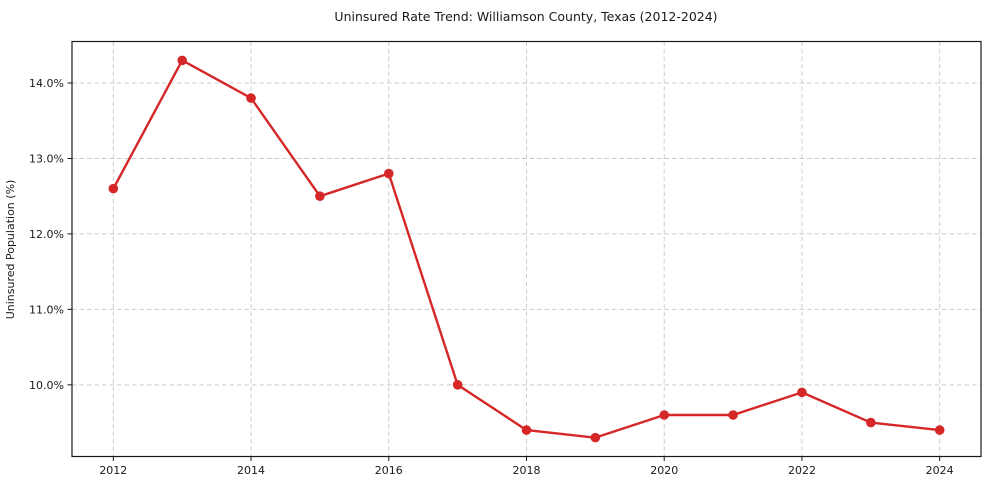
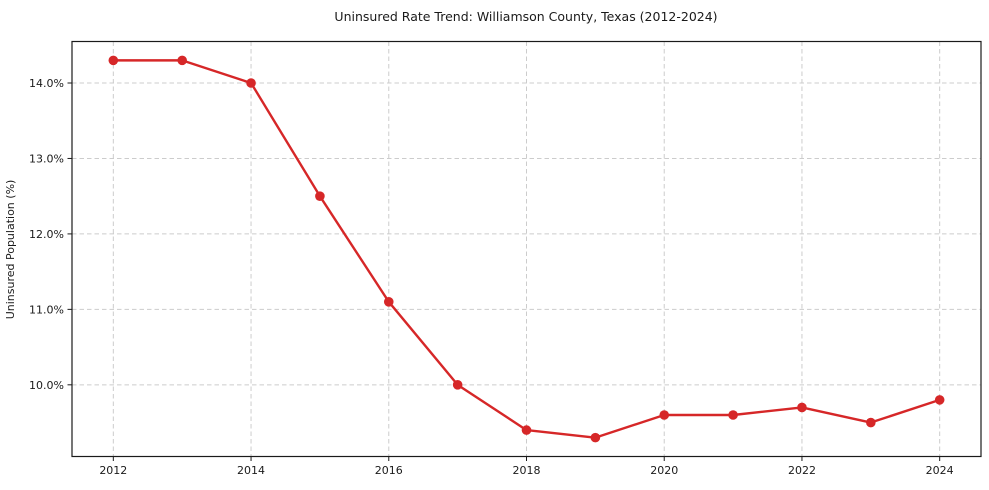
2012: 12.6% -> 14.3%
2014: 13.8% -> 14.0%
2016: 12.8% -> 11.1%
2022: 9.9% -> 9.7%
2024: 9.4% -> 9.8%
